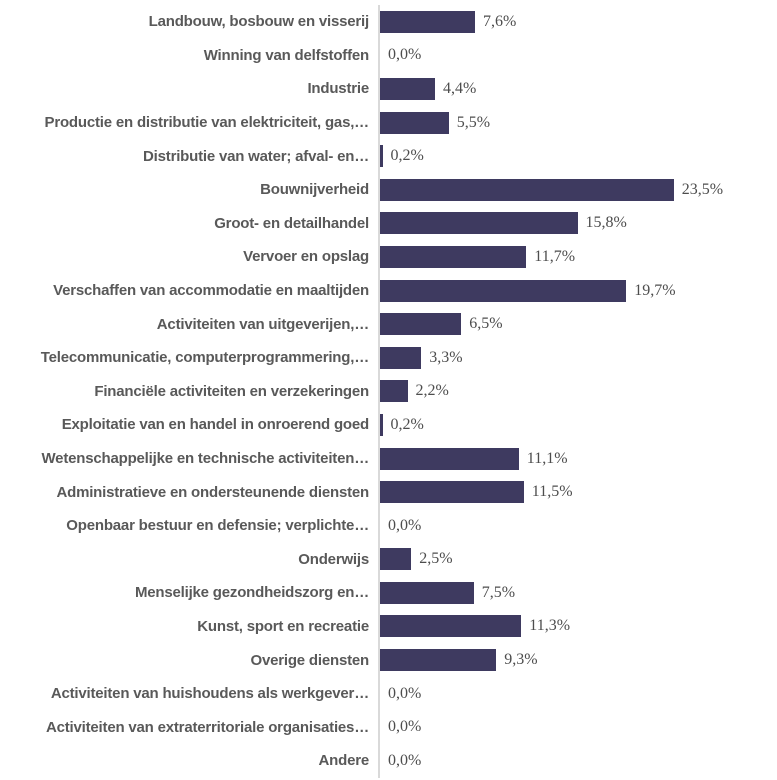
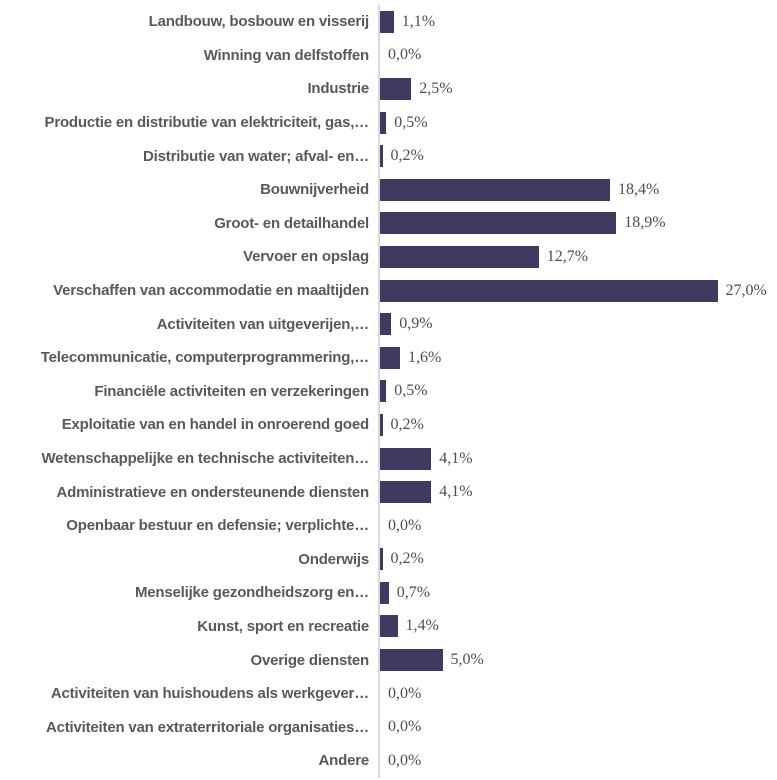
Landbouw, bosbouw en visserij: 7,6% -> 1,1%
Industrie: 4,4% -> 2,5%
Productie en distributie van elektriciteit, gas,…: 5,5% -> 0,5%
Bouwnijverheid: 23,5% -> 18,4%
Groot- en detailhandel: 15,8% -> 18,9%
Vervoer en opslag: 11,7% -> 12,7%
Verschaffen van accommodatie en maaltijden: 19,7% -> 27,0%
Activiteiten van uitgeverijen,…: 6,5% -> 0,9%
Telecommunicatie, computerprogrammering,…: 3,3% -> 1,6%
Financiële activiteiten en verzekeringen: 2,2% -> 0,5%
Wetenschappelijke en technische activiteiten…: 11,1% -> 4,1%
Administratieve en ondersteunende diensten: 11,5% -> 4,1%
Onderwijs: 2,5% -> 0,2%
Menselijke gezondheidszorg en…: 7,5% -> 0,7%
Kunst, sport en recreatie: 11,3% -> 1,4%
Overige diensten: 9,3% -> 5,0%
